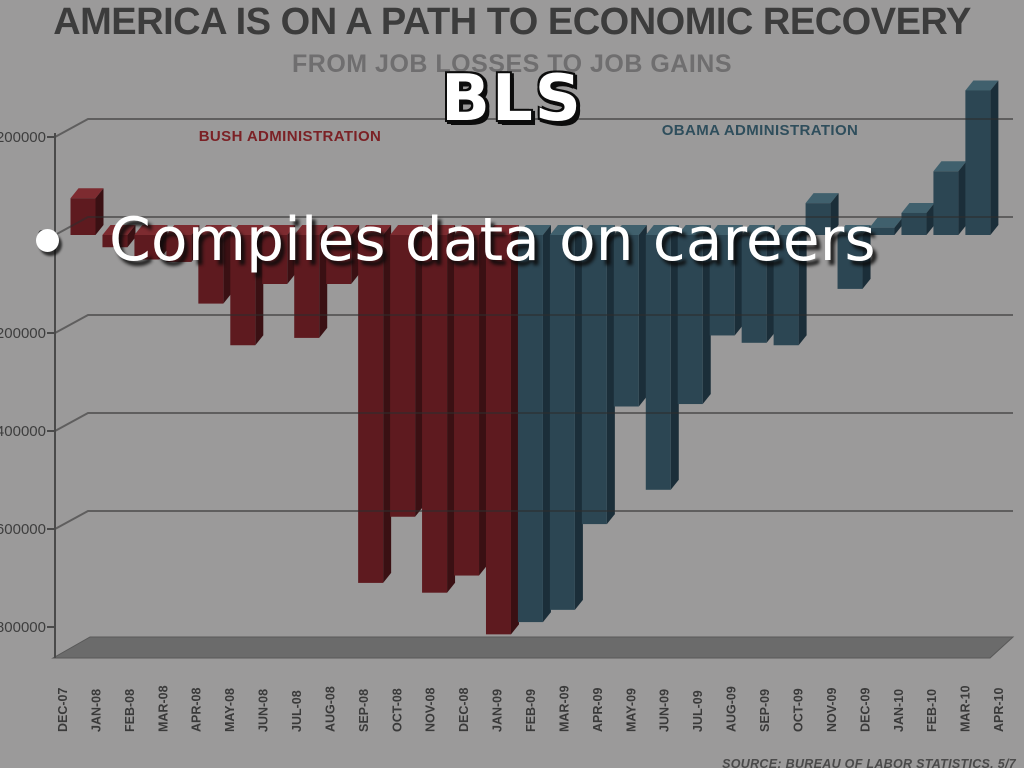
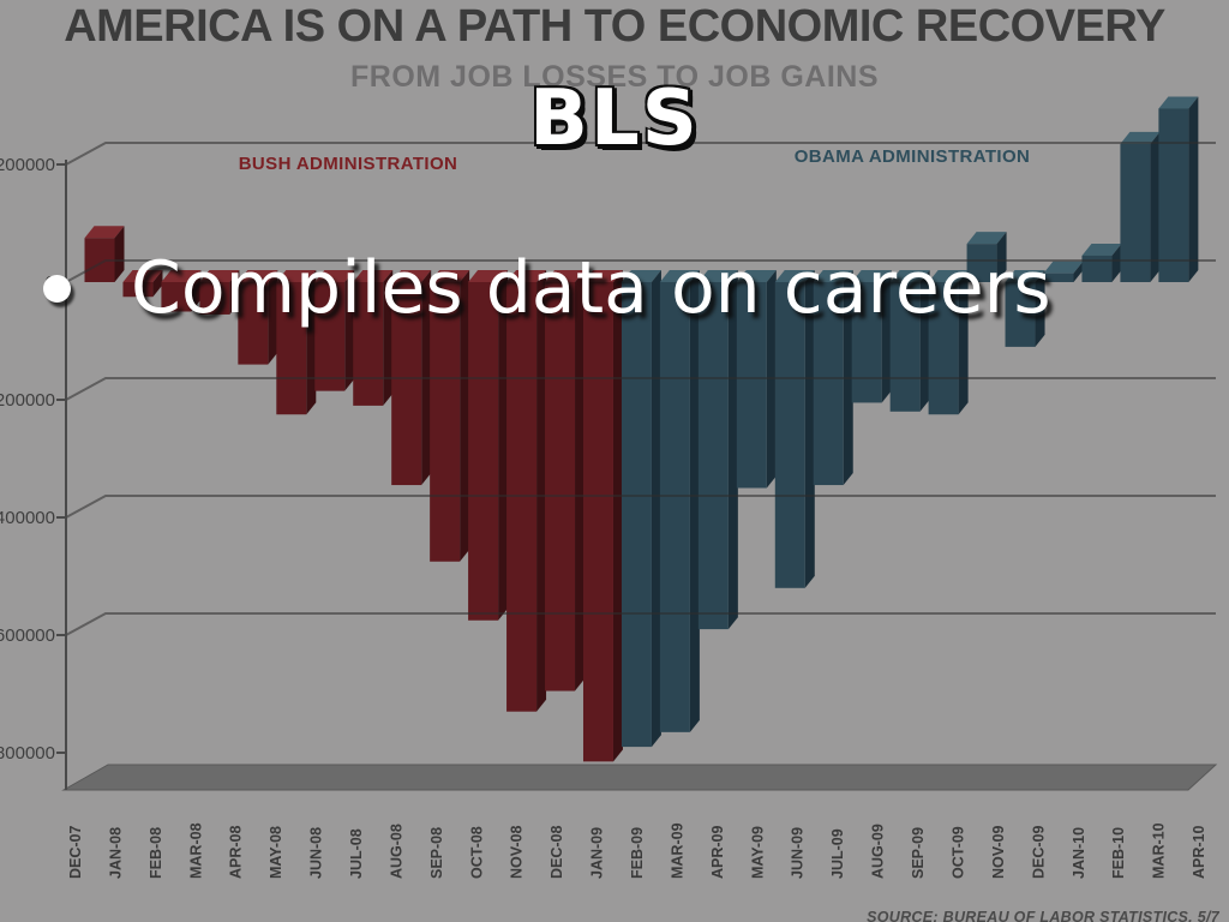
JUN-08: -100000 -> -180000
AUG-08: -100000 -> -340000
SEP-08: -710000 -> -480000
MAR-10: 130000 -> 240000
